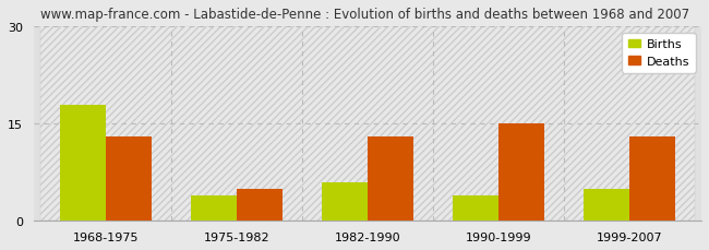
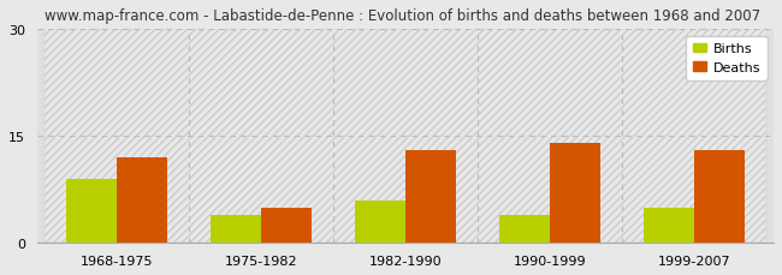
Births/1968-1975: 18 -> 9
Deaths/1968-1975: 13 -> 12
Deaths/1990-1999: 15 -> 14
